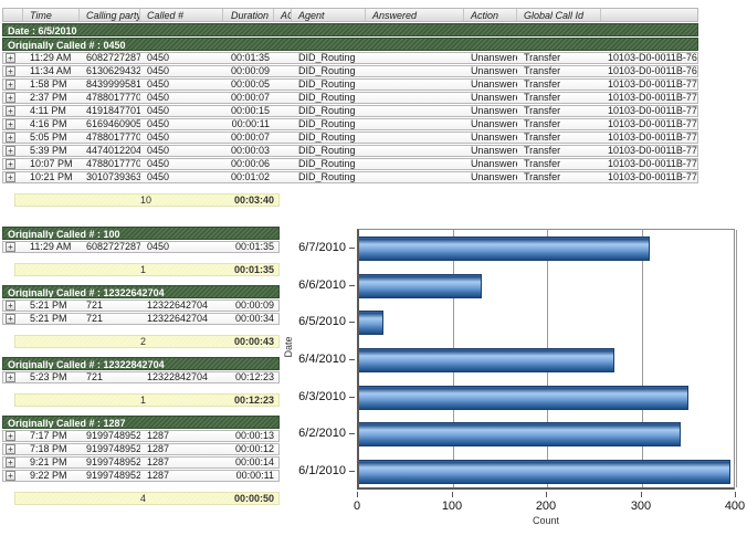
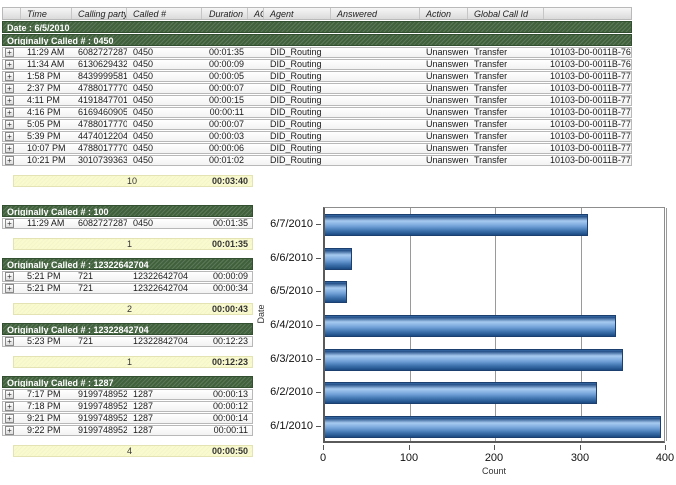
6/6/2010: 130 -> 30
6/4/2010: 270 -> 340
6/2/2010: 340 -> 320
